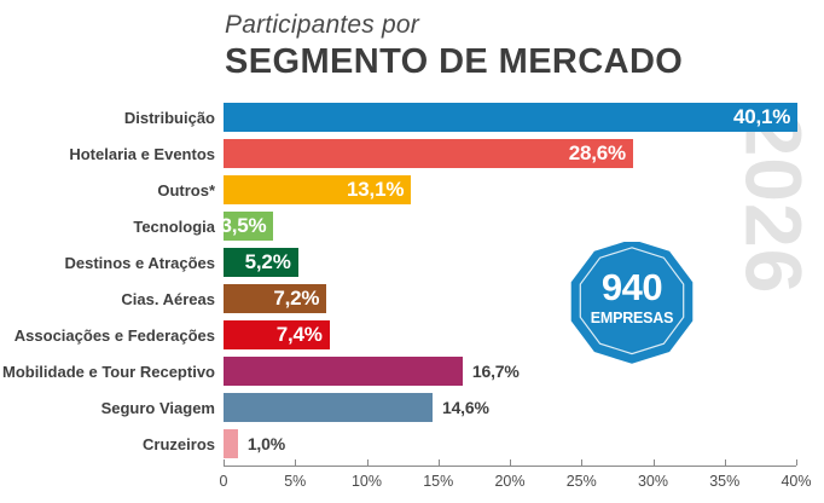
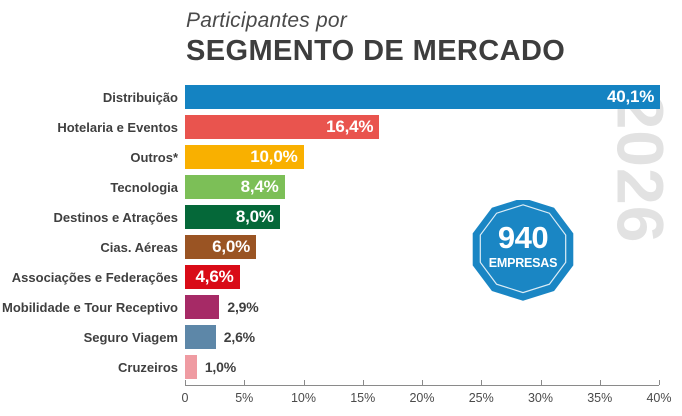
Hotelaria e Eventos: 28,6% -> 16,4%
Outros*: 13,1% -> 10,0%
Tecnologia: 3,5% -> 8,4%
Destinos e Atrações: 5,2% -> 8,0%
Cias. Aéreas: 7,2% -> 6,0%
Associações e Federações: 7,4% -> 4,6%
Mobilidade e Tour Receptivo: 16,7% -> 2,9%
Seguro Viagem: 14,6% -> 2,6%
